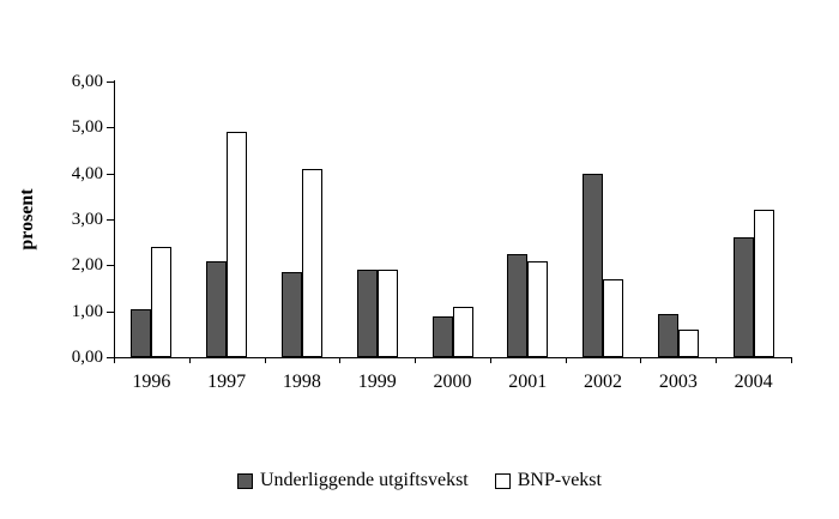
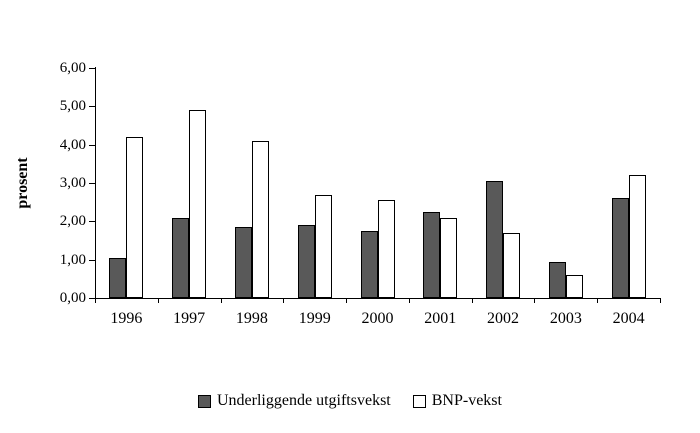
BNP-vekst/1996: 2,4 -> 4,2
BNP-vekst/1999: 1,9 -> 2,7
Underliggende utgiftsvekst/2000: 0,9 -> 1,8
BNP-vekst/2000: 1,1 -> 2,5
Underliggende utgiftsvekst/2002: 4,0 -> 3,0
